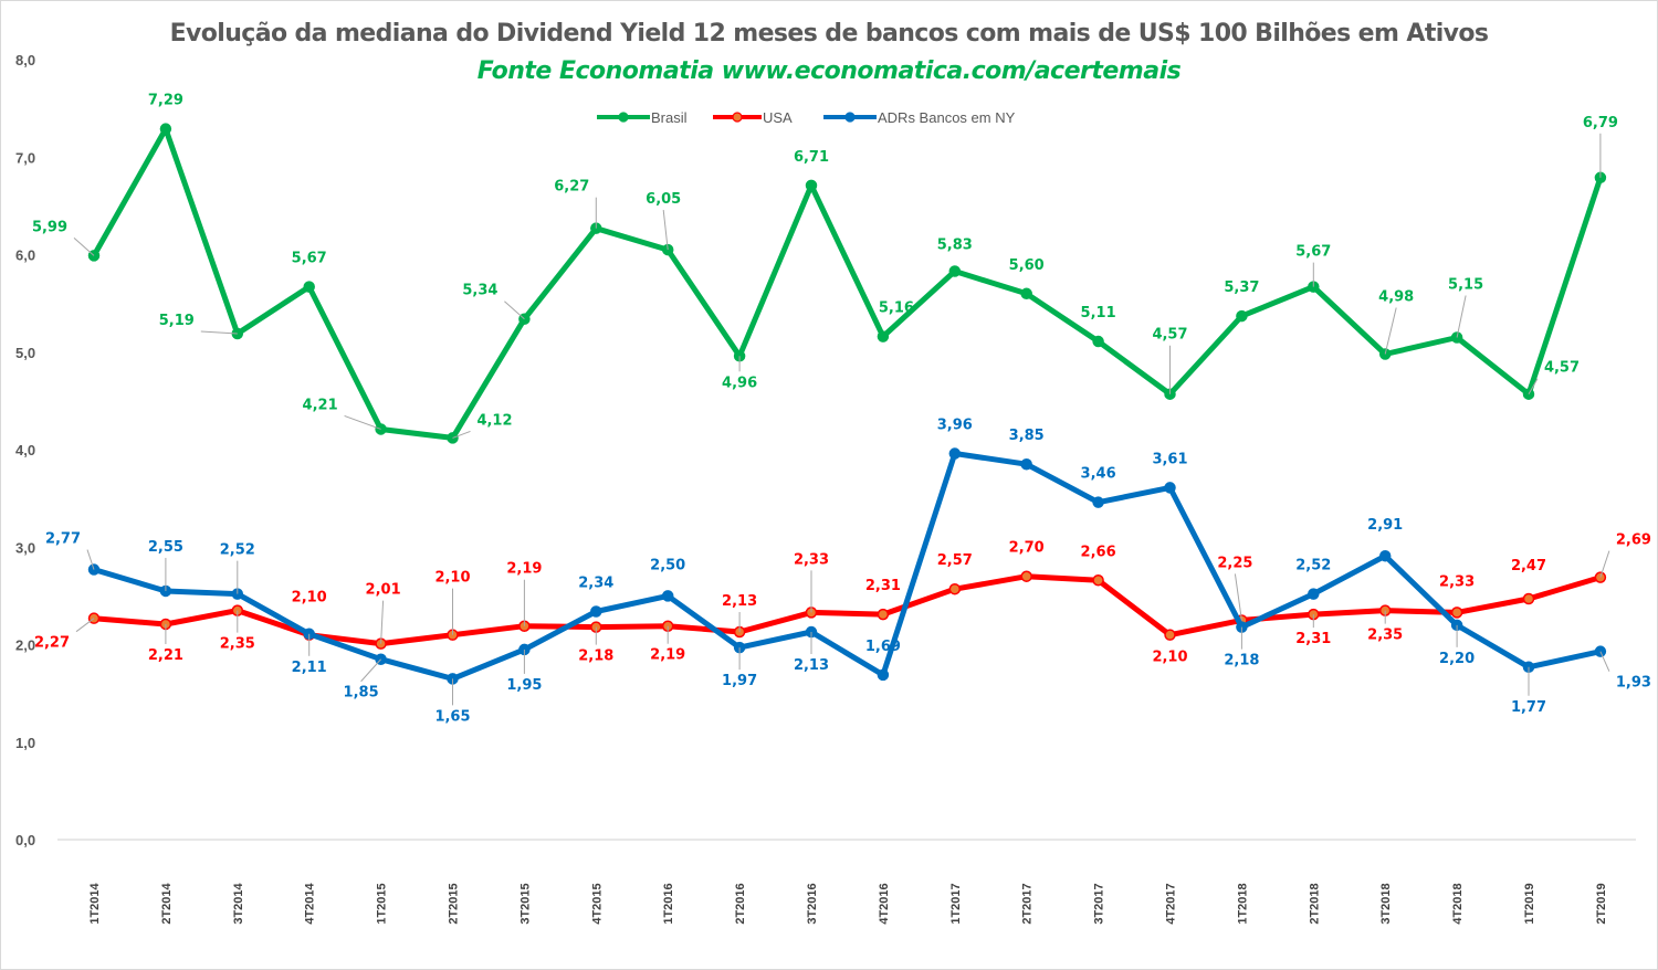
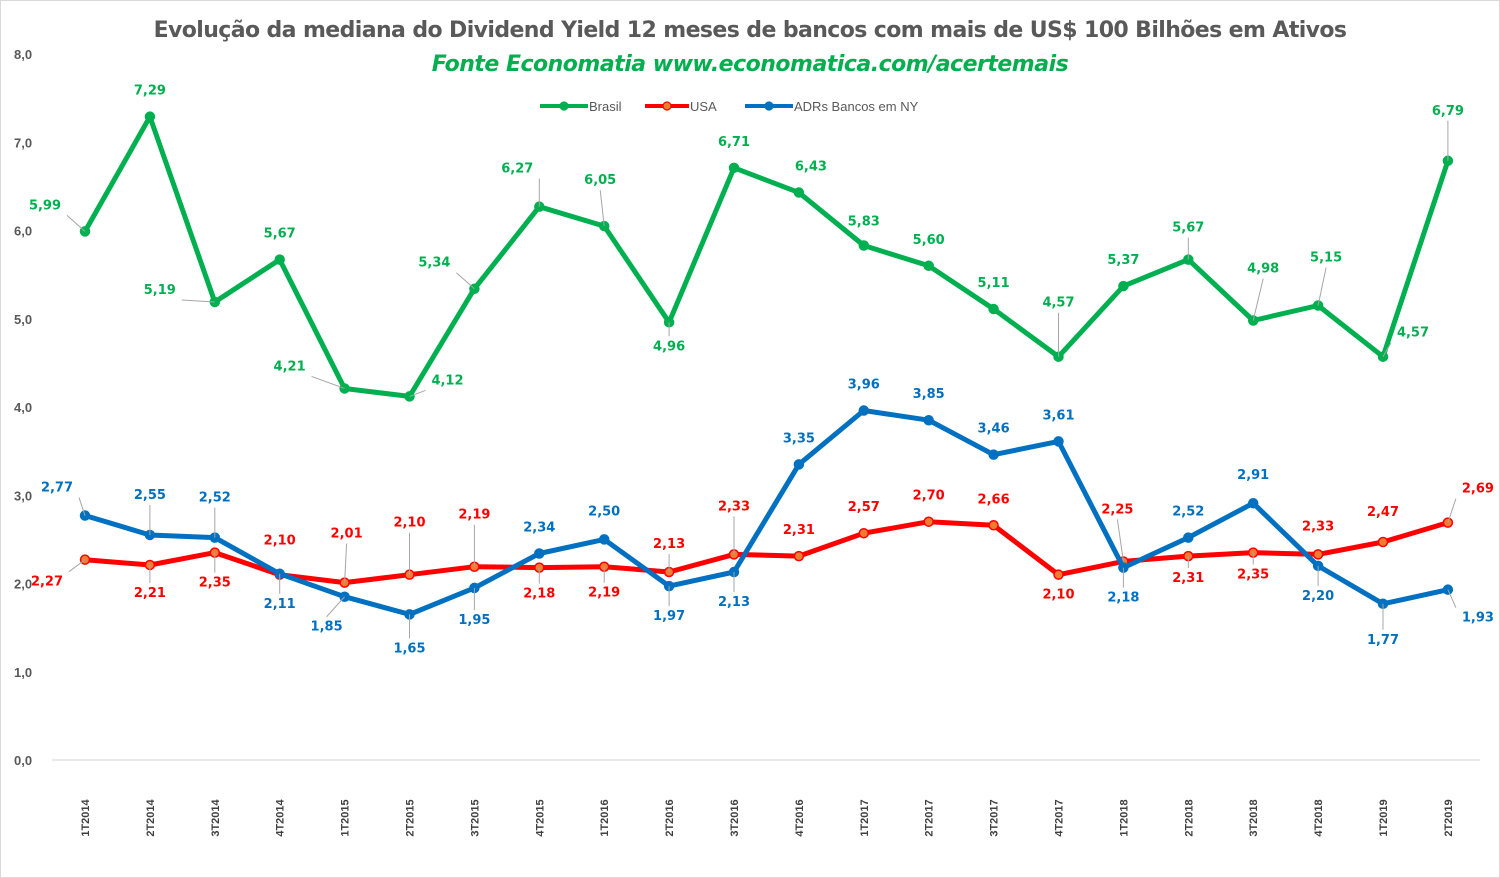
Brasil/4T2016: 5,16 -> 6,43
ADRs Bancos em NY/4T2016: 1,69 -> 3,35
